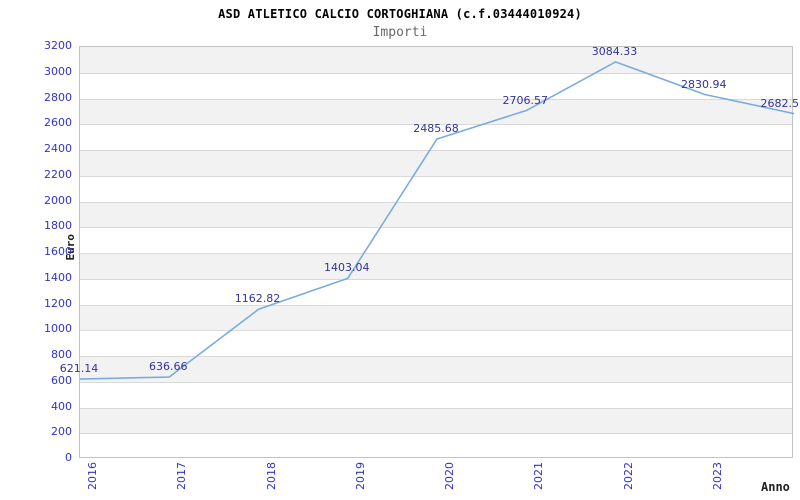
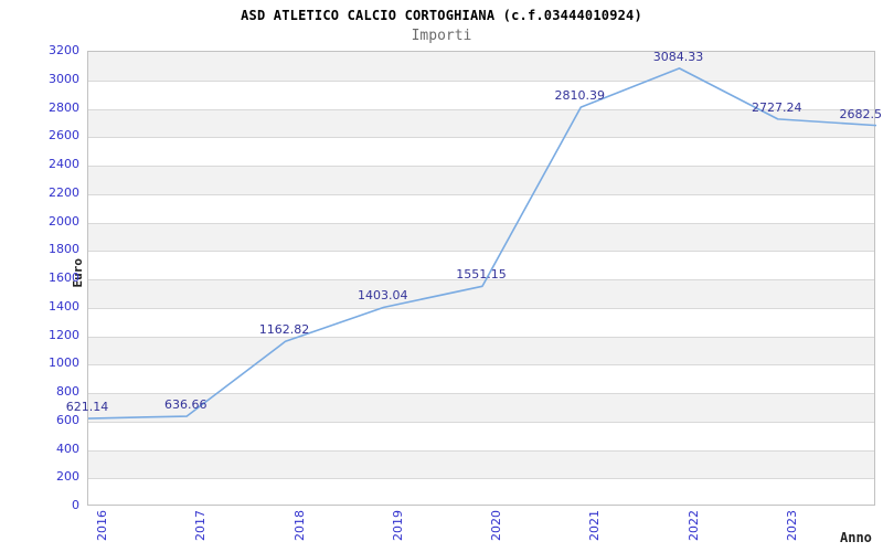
2020: 2485.68 -> 1551.15
2021: 2706.57 -> 2810.39
2023: 2830.94 -> 2727.24
